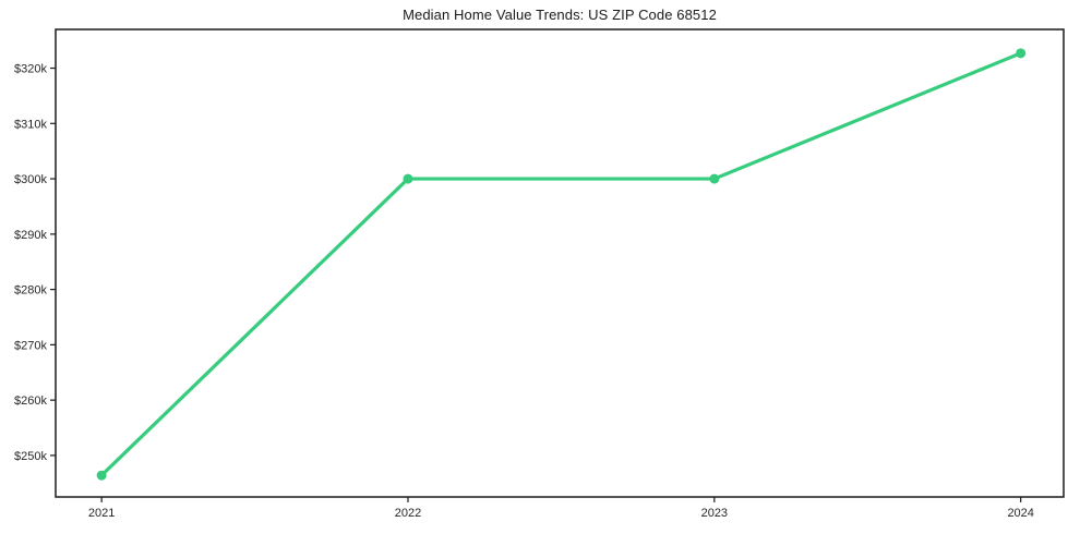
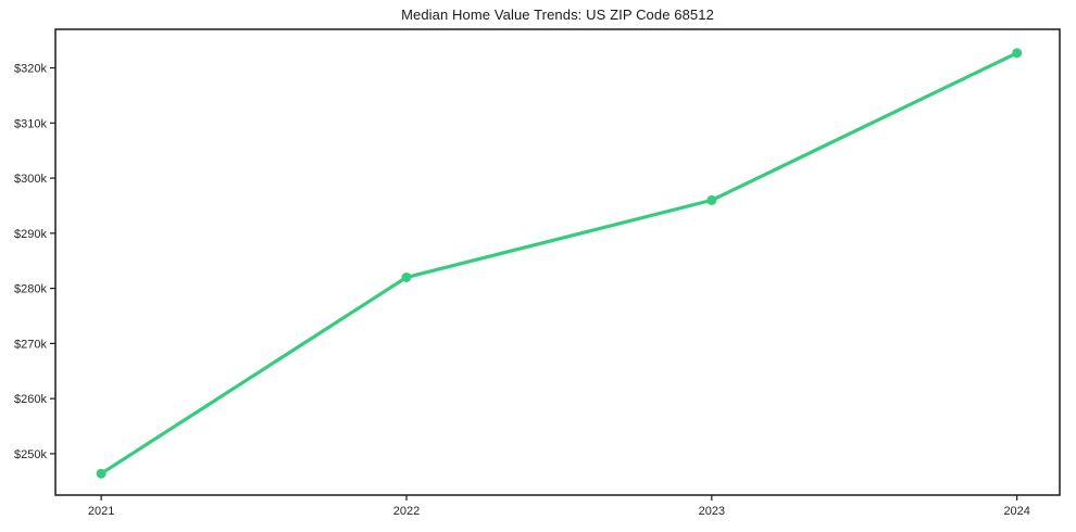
2022: $300k -> $282k
2023: $300k -> $296k
